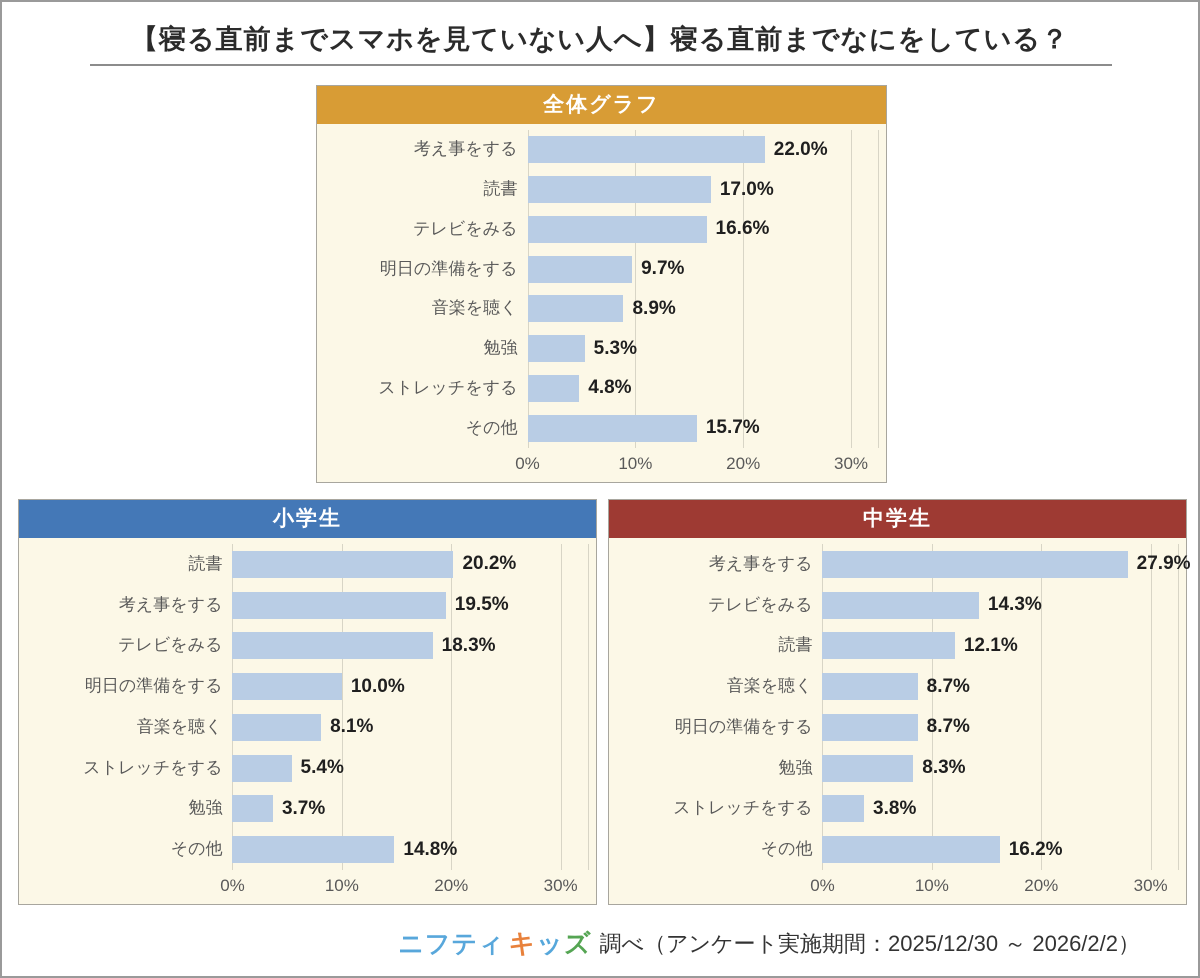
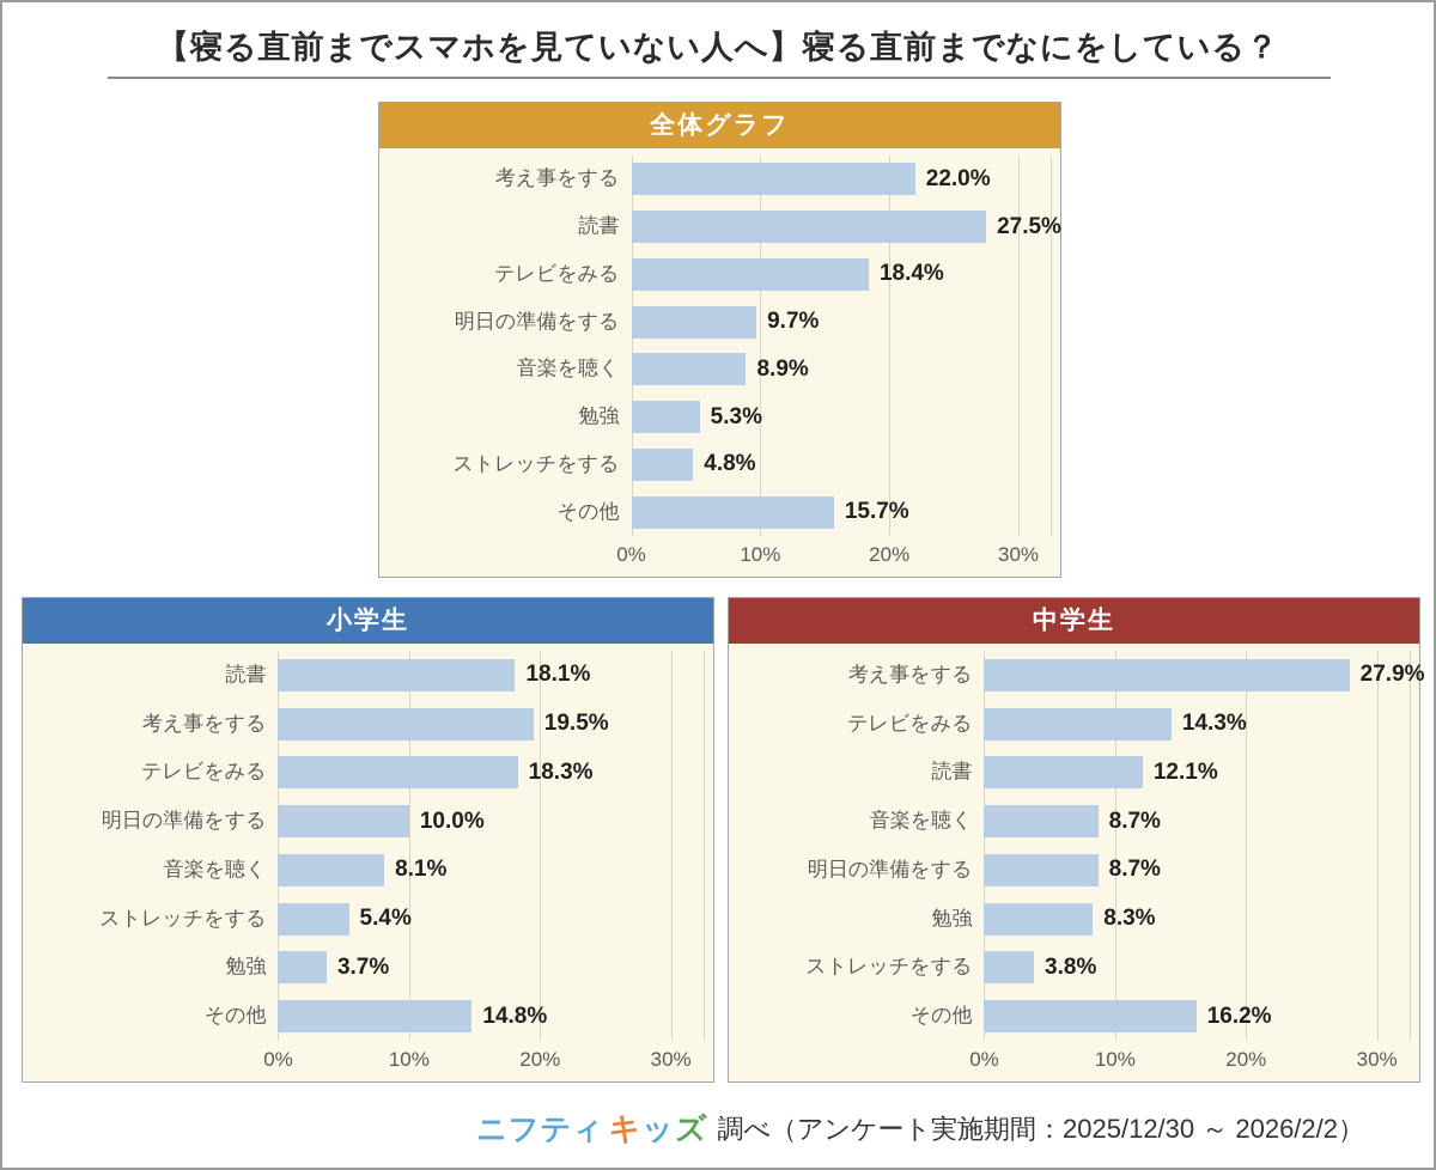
全体グラフ/読書: 17.0% -> 27.5%
全体グラフ/テレビをみる: 16.6% -> 18.4%
小学生/読書: 20.2% -> 18.1%
